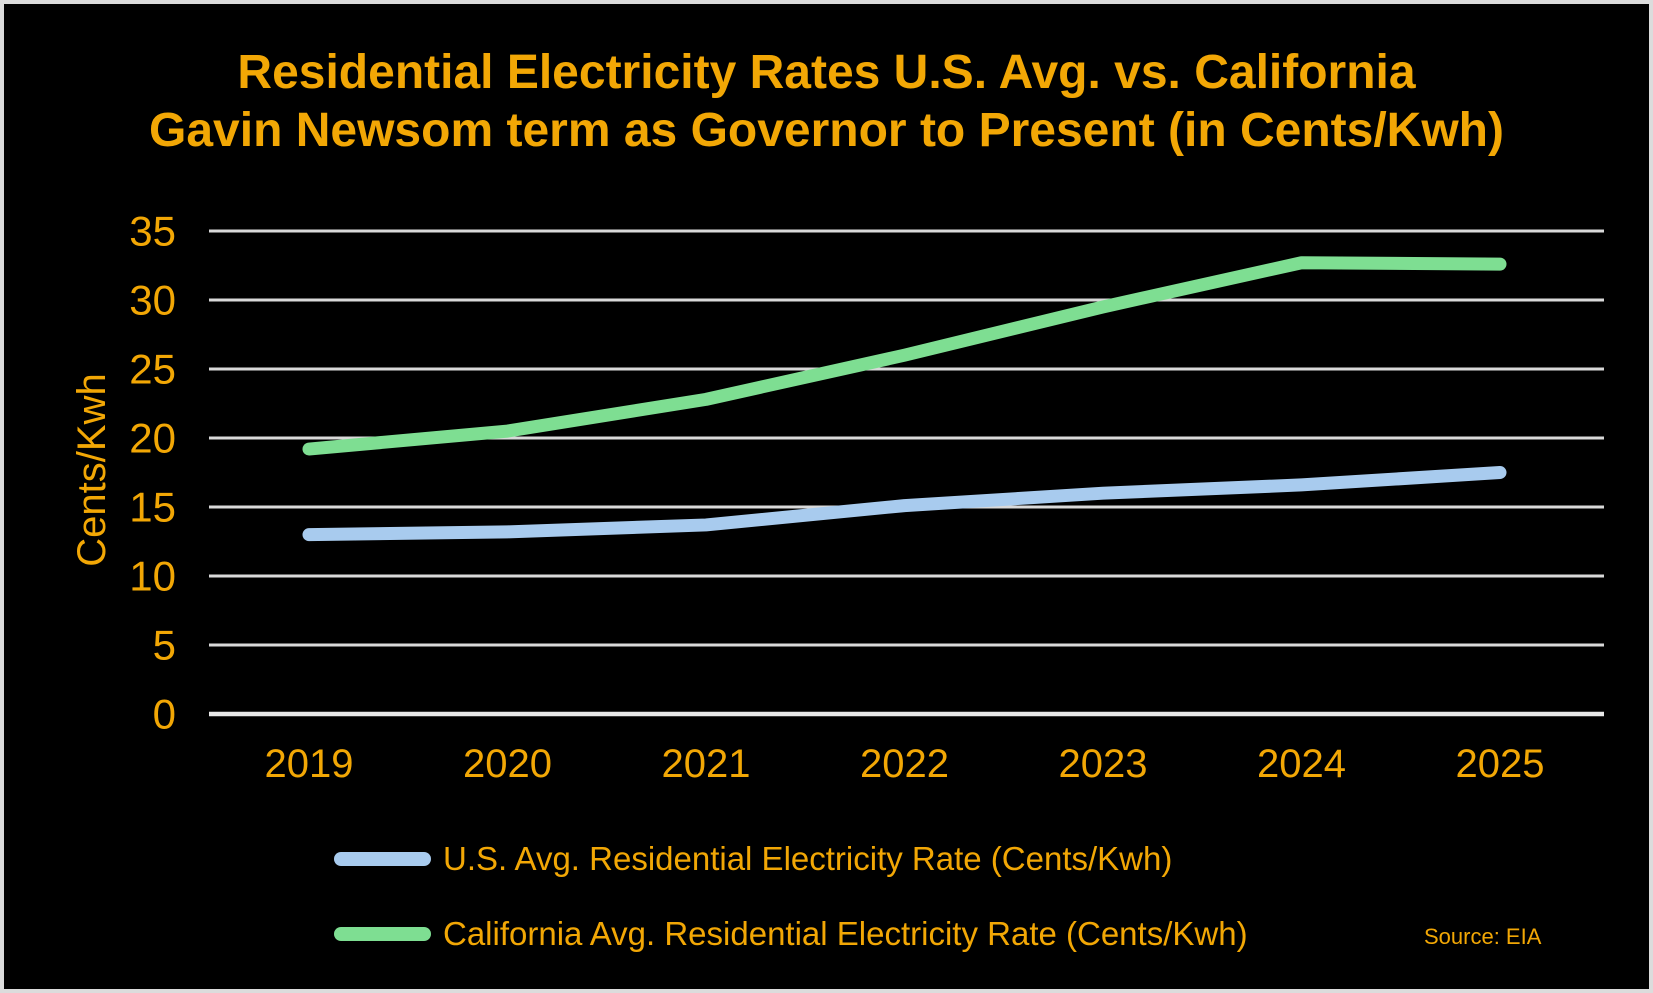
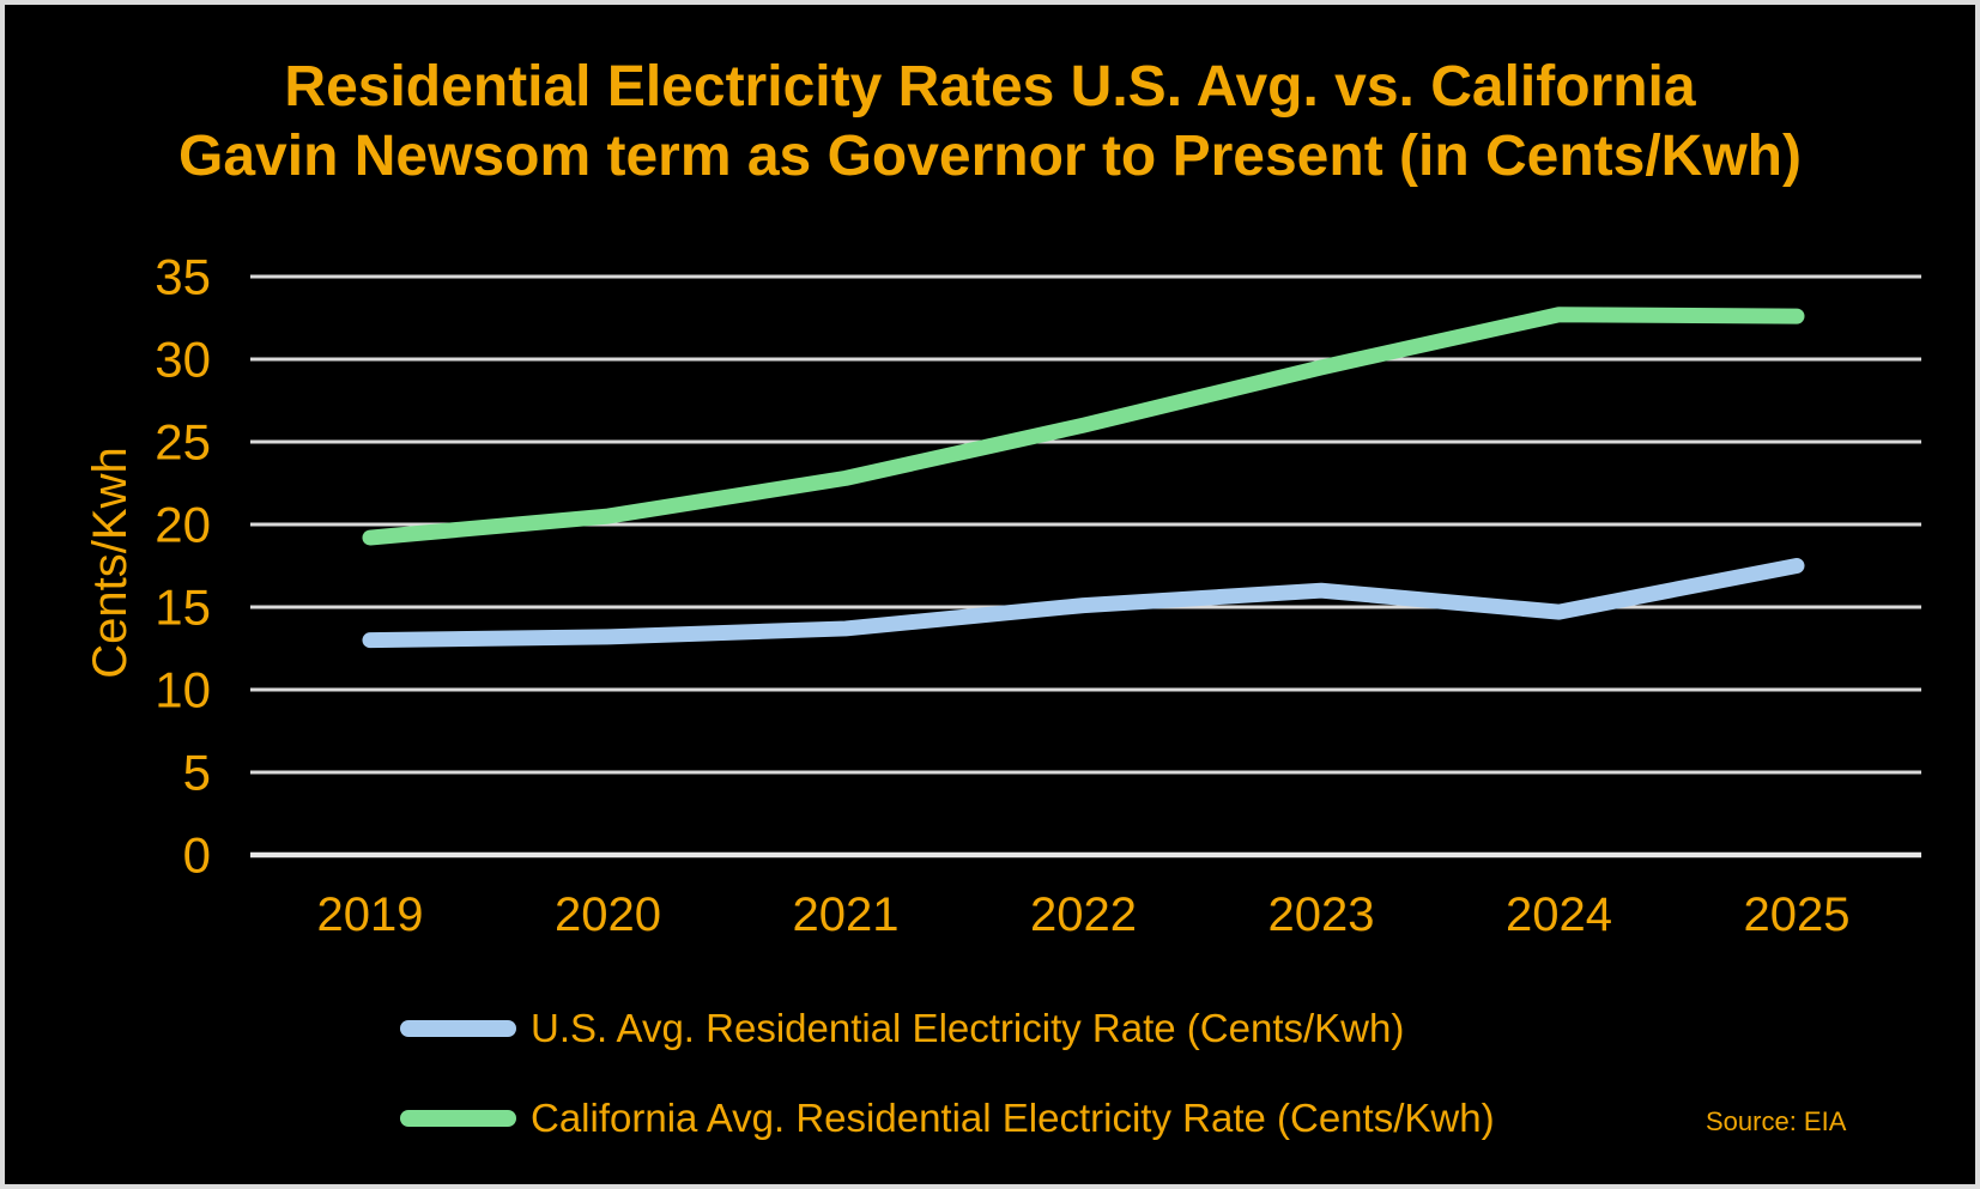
U.S. Avg. Residential Electricity Rate (Cents/Kwh)/2024: 16.6 -> 14.7
